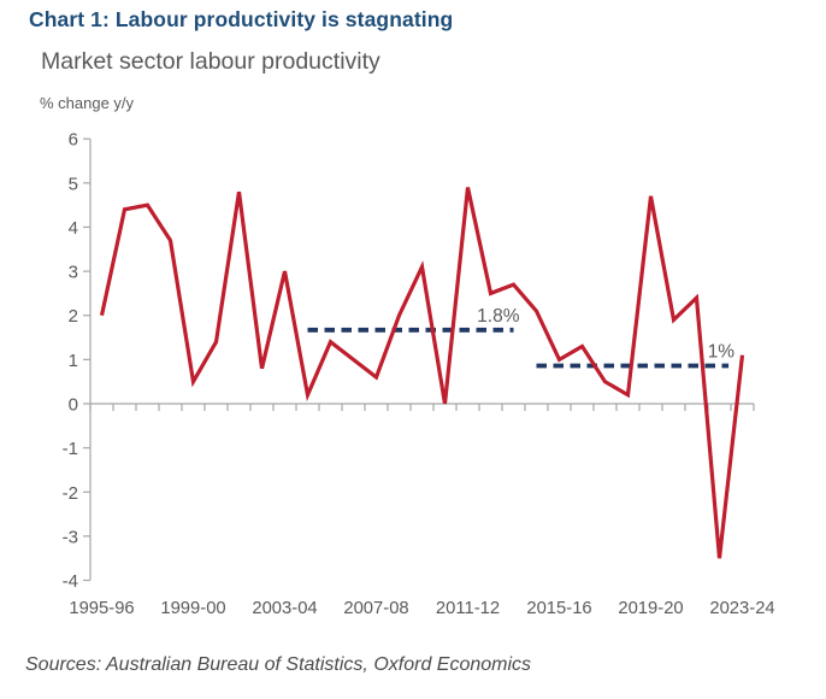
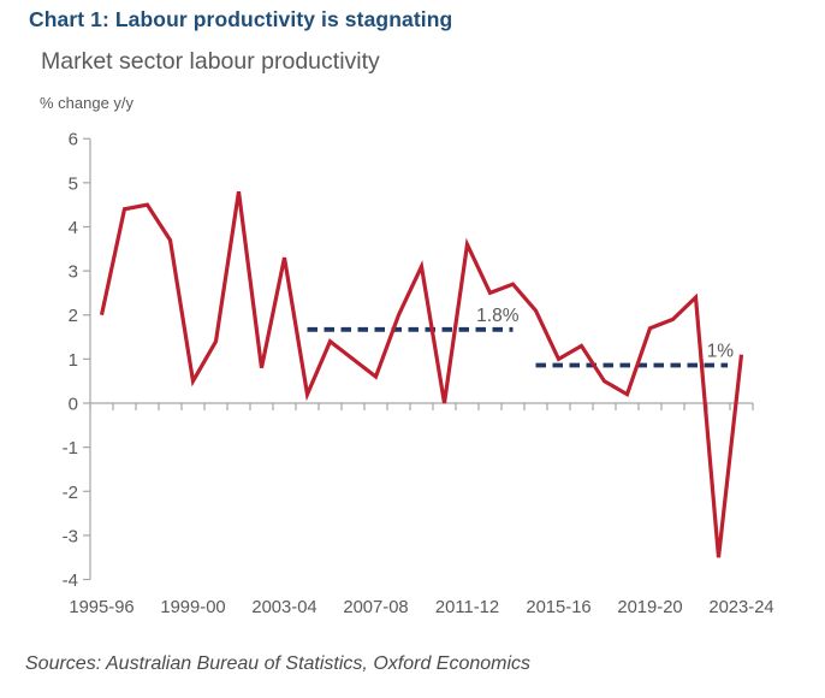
2003-04: 3.0 -> 3.3
2011-12: 4.9 -> 3.6
2019-20: 4.7 -> 1.7
